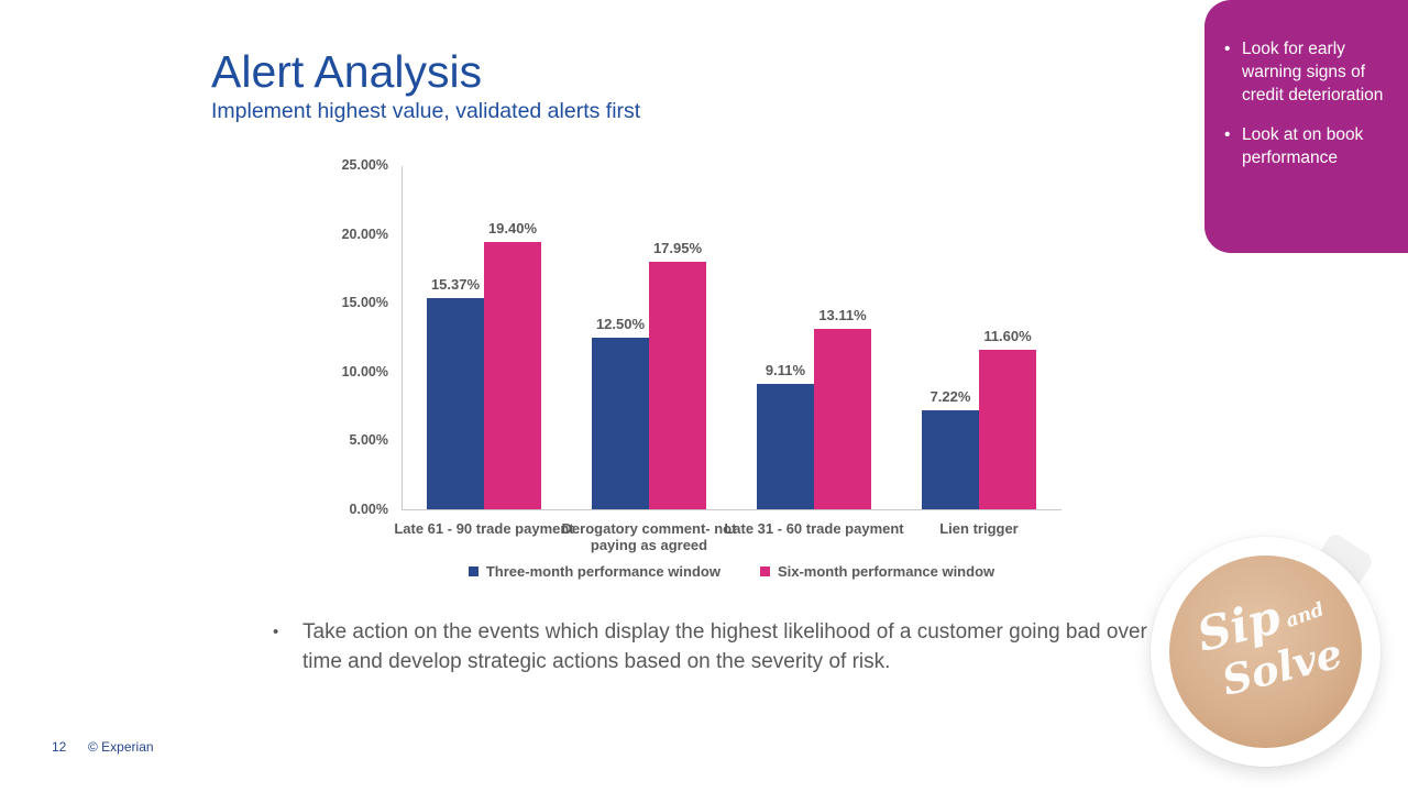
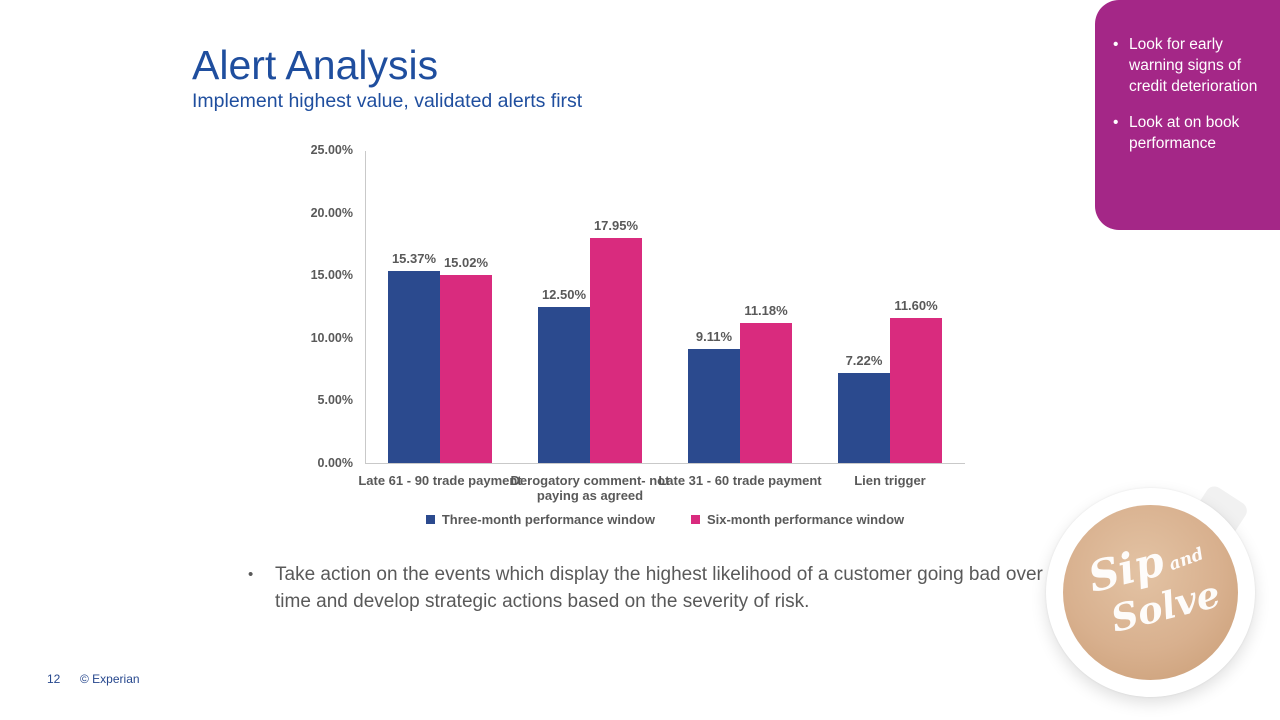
Six-month performance window/Late 61 - 90 trade payment: 19.40% -> 15.02%
Six-month performance window/Late 31 - 60 trade payment: 13.11% -> 11.18%
